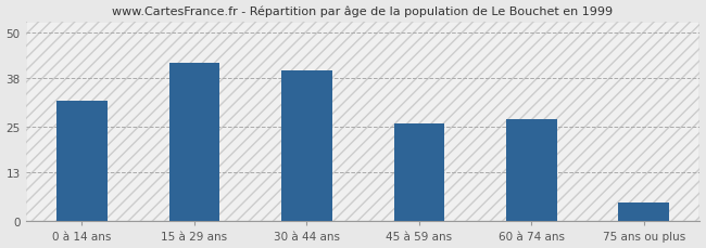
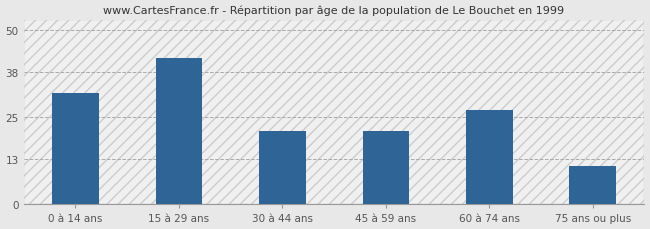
30 à 44 ans: 40 -> 21
45 à 59 ans: 26 -> 21
75 ans ou plus: 5 -> 11
